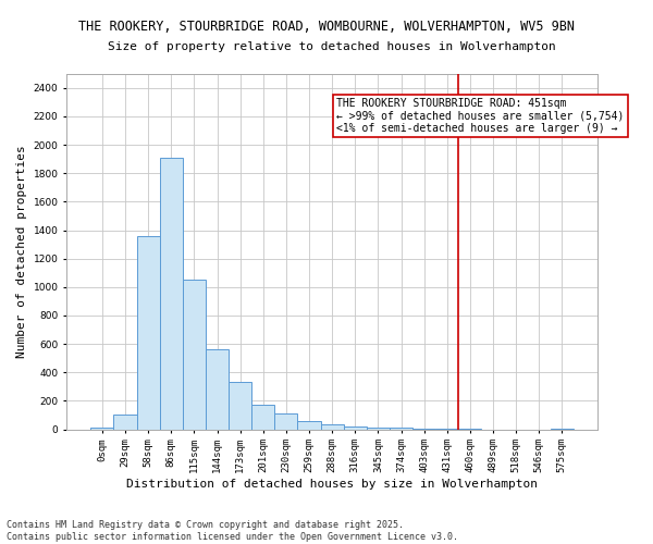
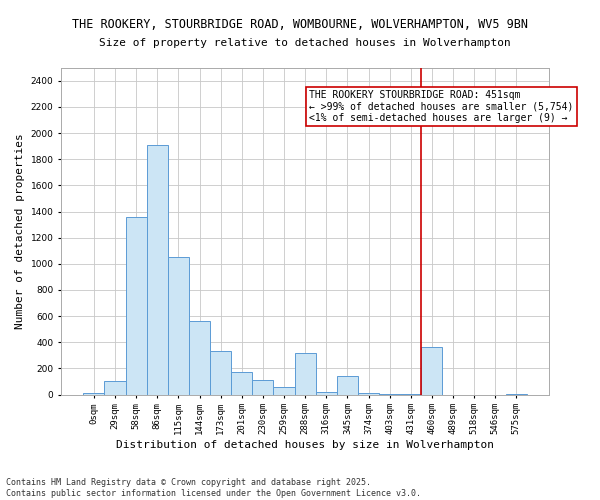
288sqm: 40 -> 320
345sqm: 20 -> 140
460sqm: 0 -> 360
